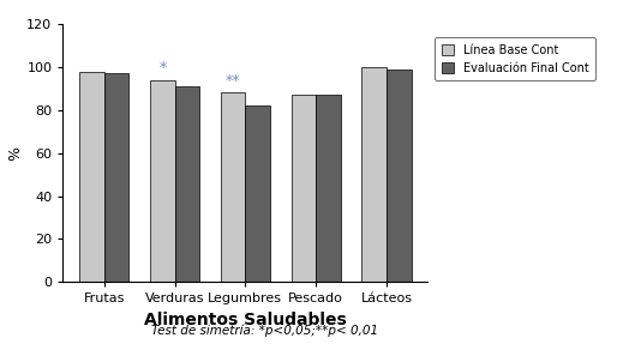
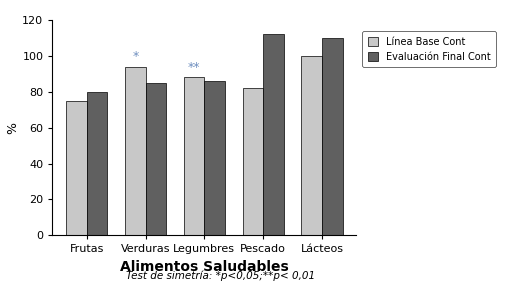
Línea Base Cont/Frutas: 98 -> 75
Evaluación Final Cont/Frutas: 97 -> 80
Evaluación Final Cont/Verduras: 91 -> 85
Evaluación Final Cont/Legumbres: 82 -> 86
Línea Base Cont/Pescado: 87 -> 82
Evaluación Final Cont/Pescado: 87 -> 112
Evaluación Final Cont/Lácteos: 99 -> 110
